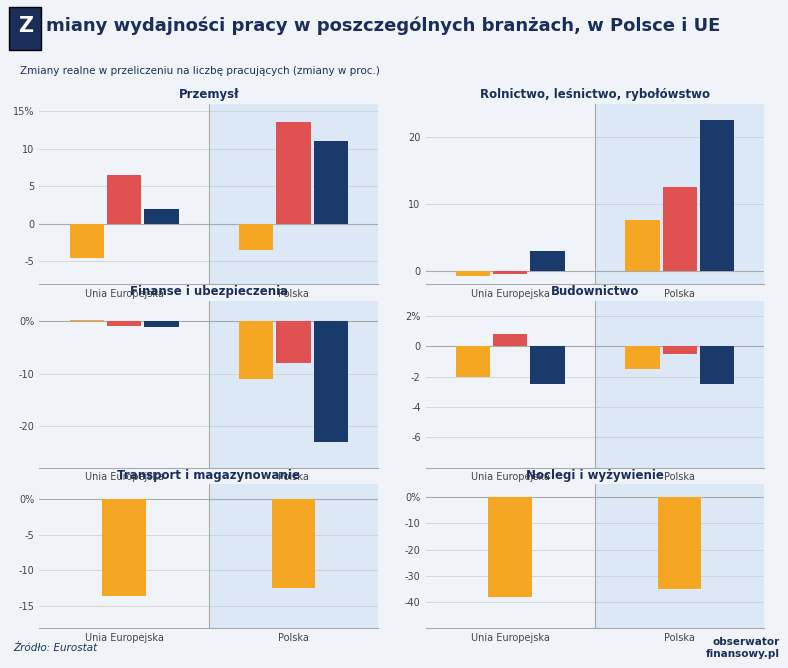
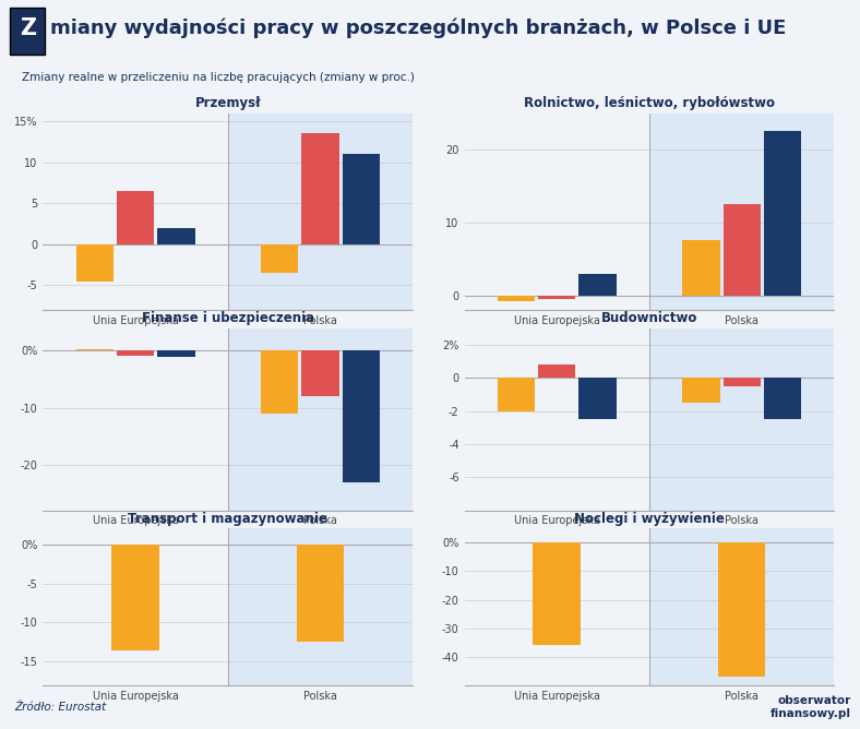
Noclegi i wyżywienie/Unia Europejska: -38 -> -36
Noclegi i wyżywienie/Polska: -35 -> -47
